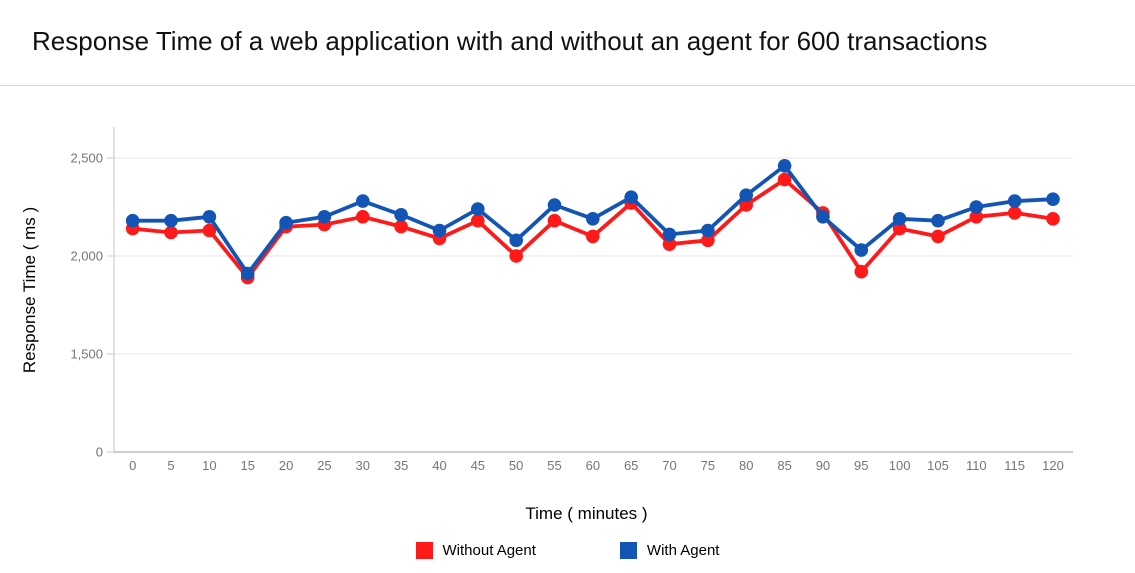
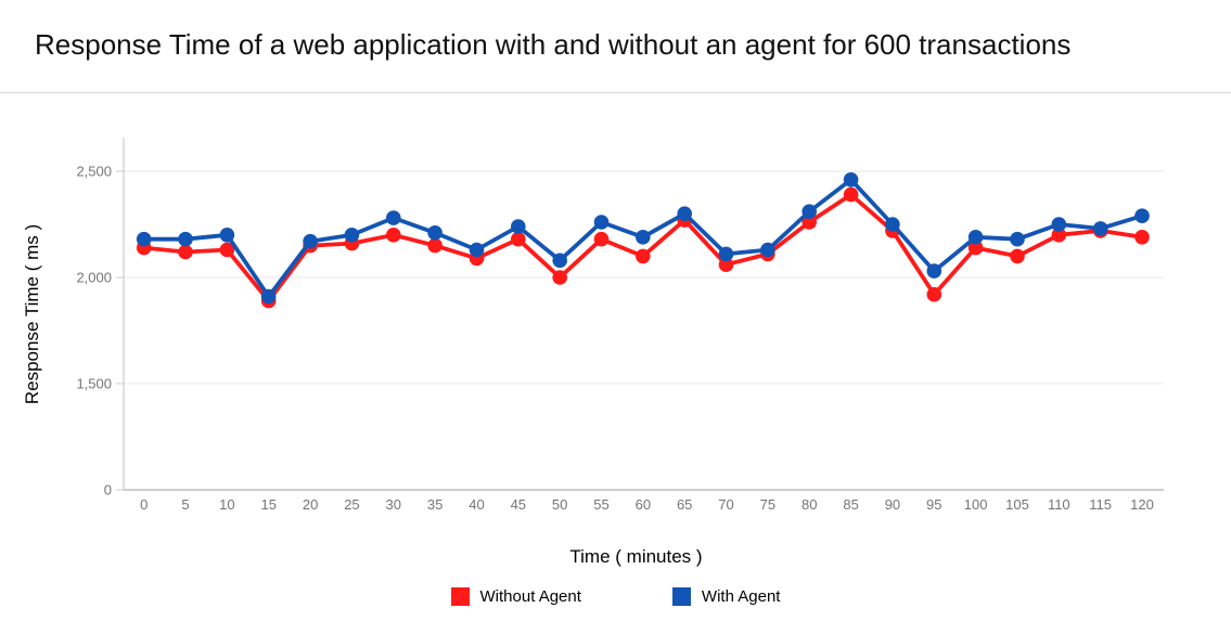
Without Agent/75: 2080 -> 2110
With Agent/90: 2200 -> 2250
With Agent/115: 2280 -> 2230
